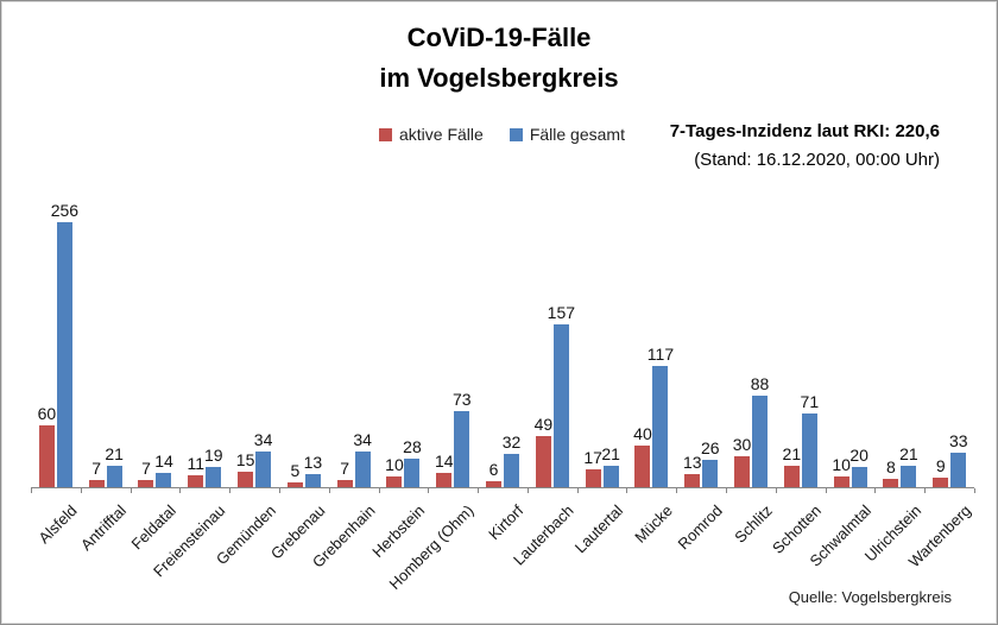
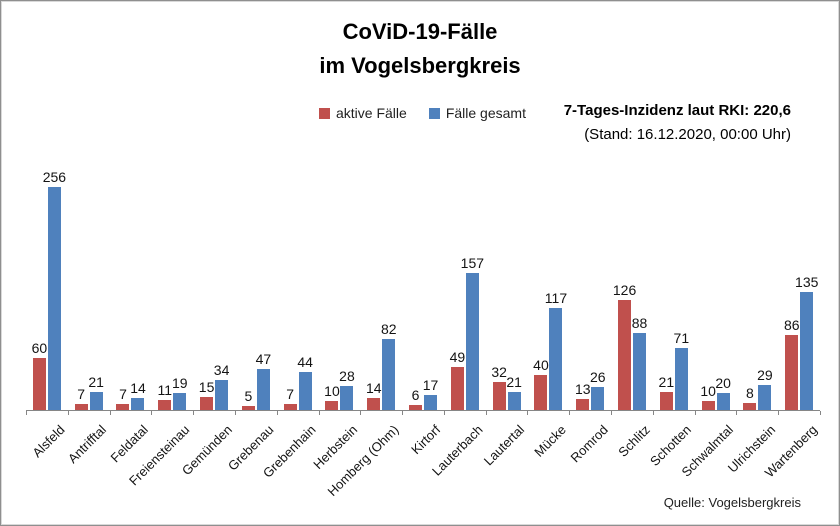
Fälle gesamt/Grebenau: 13 -> 47
Fälle gesamt/Grebenhain: 34 -> 44
Fälle gesamt/Homberg (Ohm): 73 -> 82
Fälle gesamt/Kirtorf: 32 -> 17
aktive Fälle/Lautertal: 17 -> 32
aktive Fälle/Schlitz: 30 -> 126
Fälle gesamt/Ulrichstein: 21 -> 29
aktive Fälle/Wartenberg: 9 -> 86
Fälle gesamt/Wartenberg: 33 -> 135
